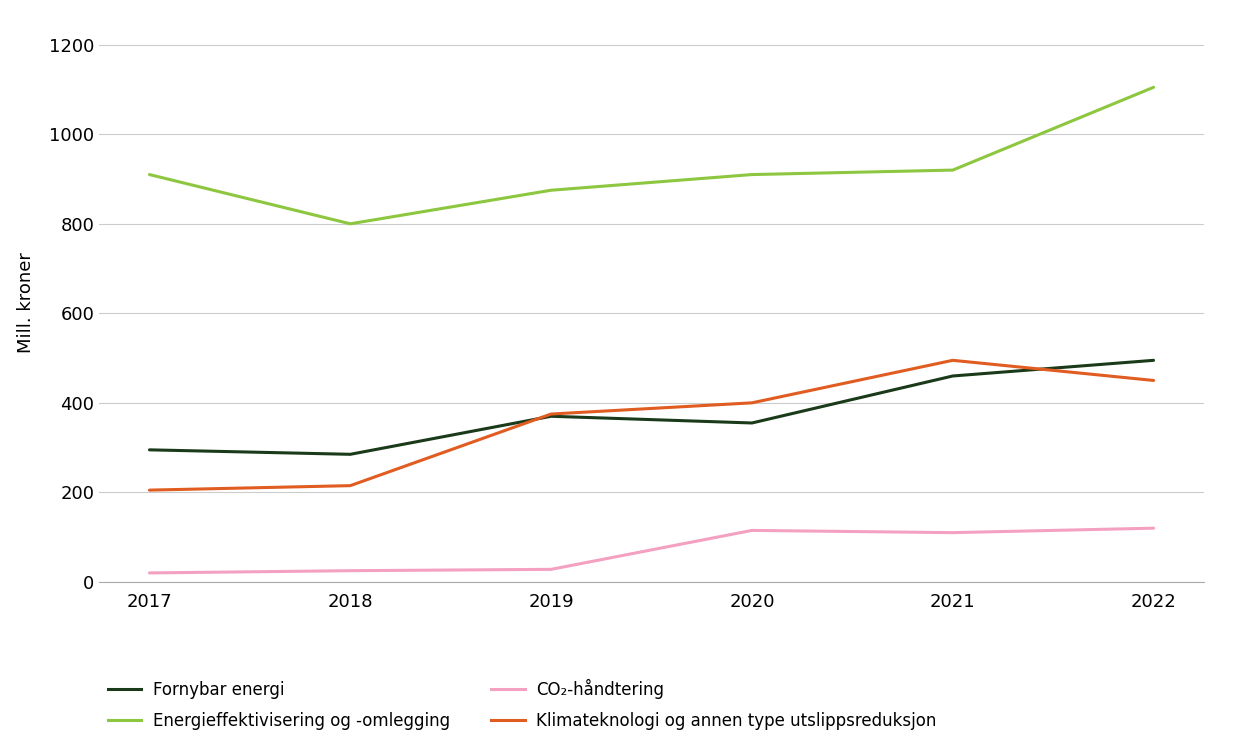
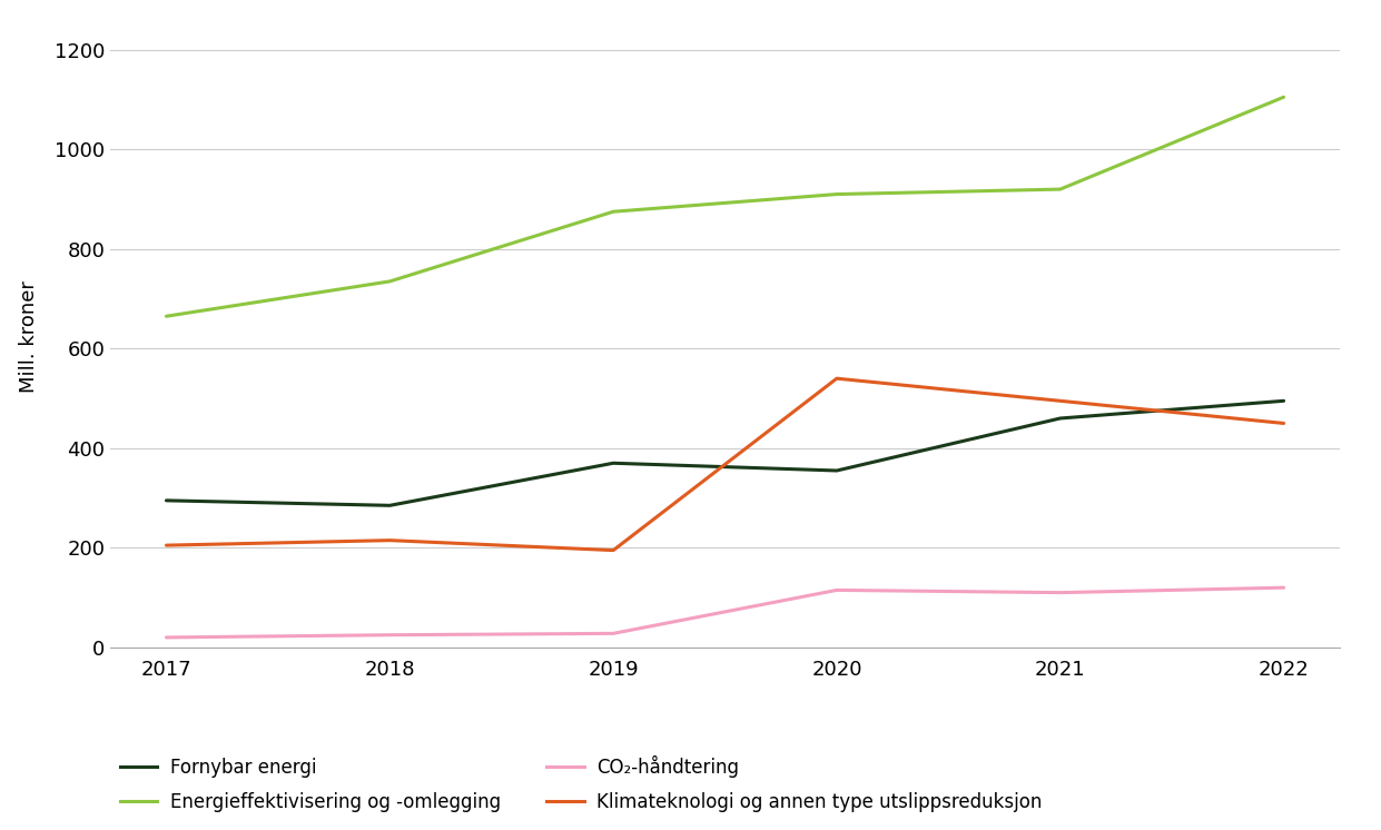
Energieffektivisering og -omlegging/2017: 910 -> 665
Energieffektivisering og -omlegging/2018: 800 -> 735
Klimateknologi og annen type utslippsreduksjon/2019: 375 -> 195
Klimateknologi og annen type utslippsreduksjon/2020: 400 -> 540
